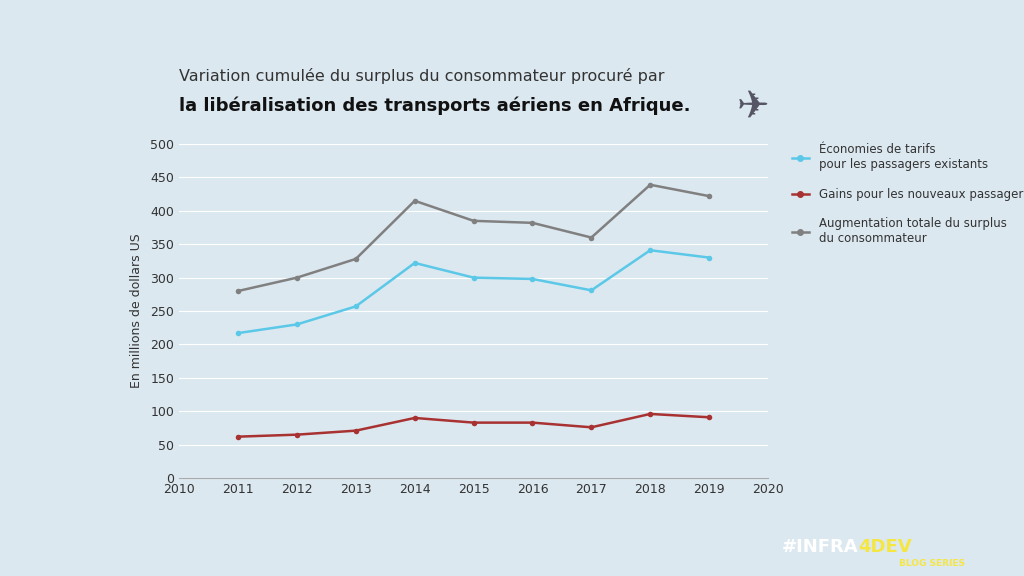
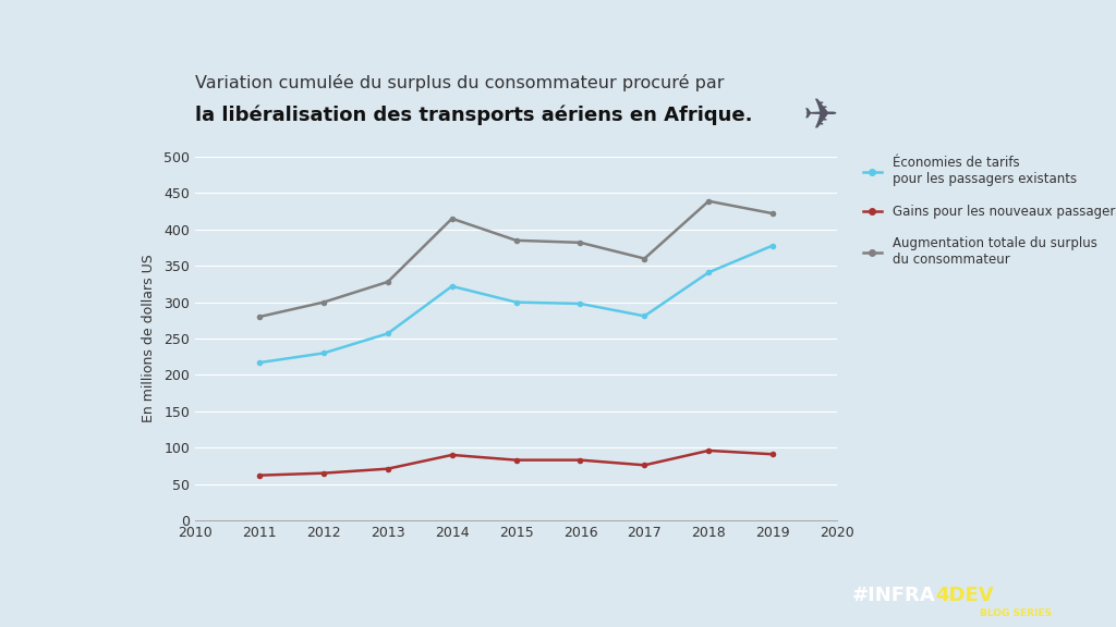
Économies de tarifs pour les passagers existants/2019: 330 -> 378
